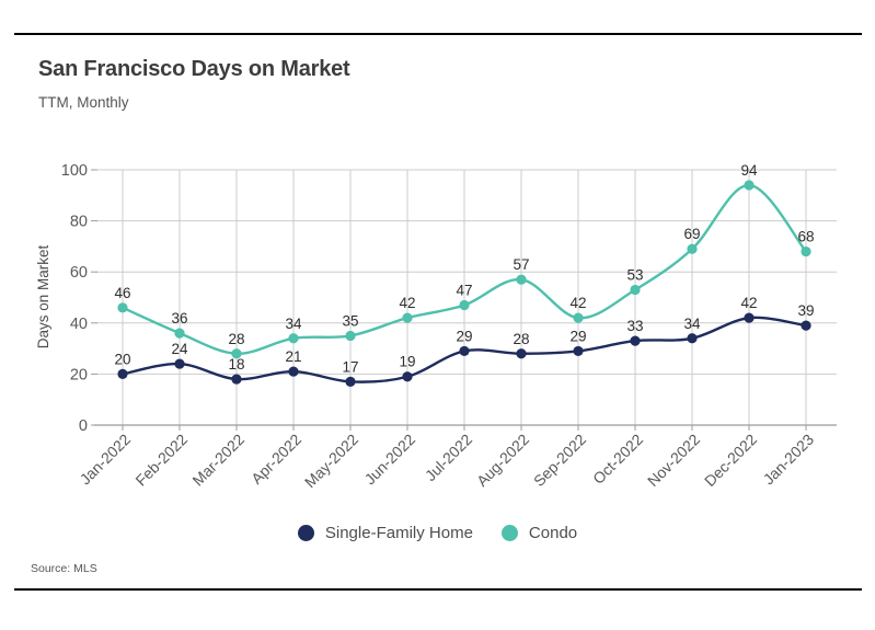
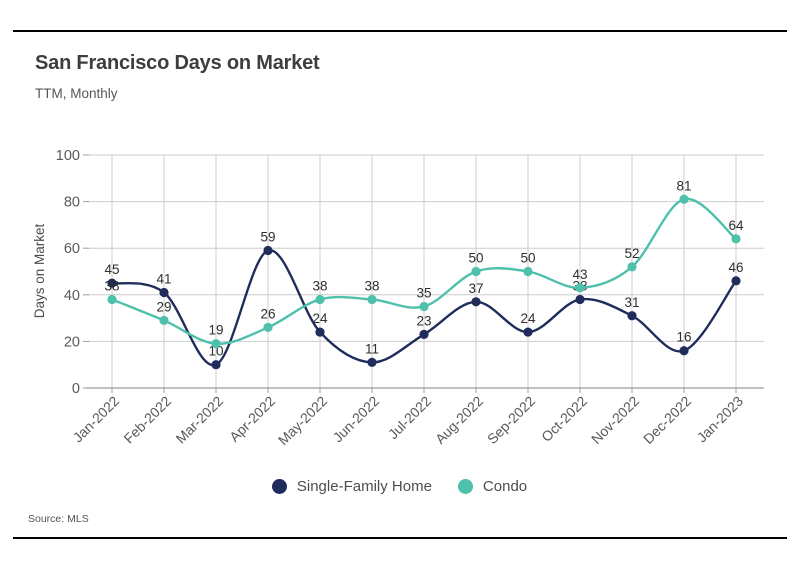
Single-Family Home/Jan-2022: 20 -> 45
Condo/Jan-2022: 46 -> 38
Single-Family Home/Feb-2022: 24 -> 41
Condo/Feb-2022: 36 -> 29
Single-Family Home/Mar-2022: 18 -> 10
Condo/Mar-2022: 28 -> 19
Single-Family Home/Apr-2022: 21 -> 59
Condo/Apr-2022: 34 -> 26
Single-Family Home/May-2022: 17 -> 24
Condo/May-2022: 35 -> 38
Single-Family Home/Jun-2022: 19 -> 11
Condo/Jun-2022: 42 -> 38
Single-Family Home/Jul-2022: 29 -> 23
Condo/Jul-2022: 47 -> 35
Single-Family Home/Aug-2022: 28 -> 37
Condo/Aug-2022: 57 -> 50
Single-Family Home/Sep-2022: 29 -> 24
Condo/Sep-2022: 42 -> 50
Single-Family Home/Oct-2022: 33 -> 38
Condo/Oct-2022: 53 -> 43
Single-Family Home/Nov-2022: 34 -> 31
Condo/Nov-2022: 69 -> 52
Single-Family Home/Dec-2022: 42 -> 16
Condo/Dec-2022: 94 -> 81
Single-Family Home/Jan-2023: 39 -> 46
Condo/Jan-2023: 68 -> 64
